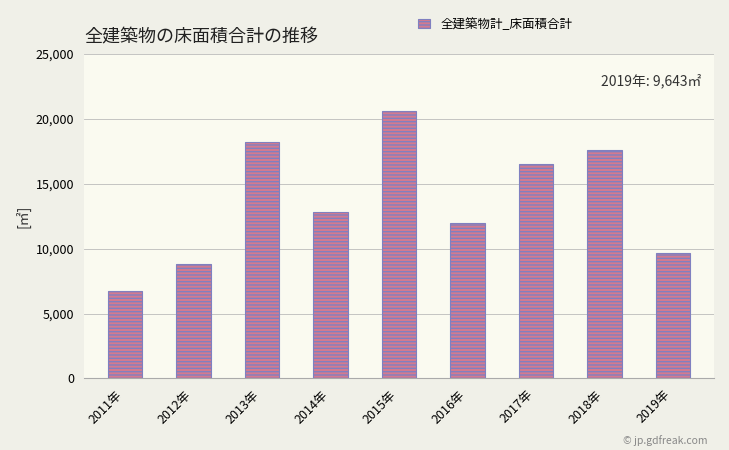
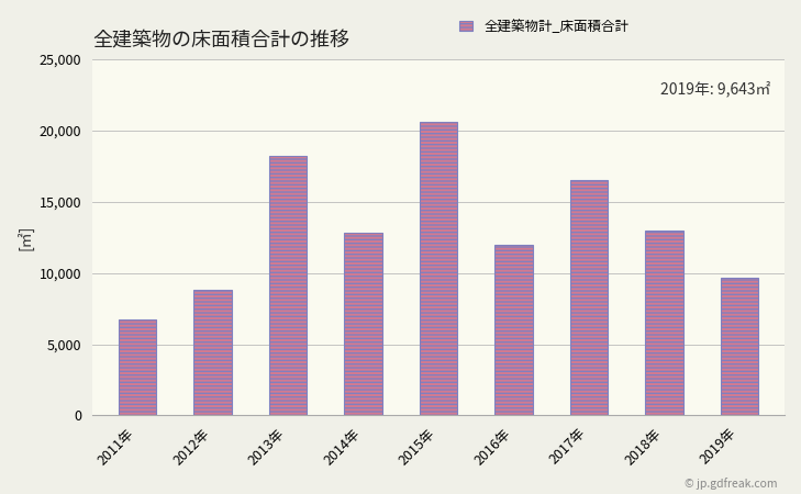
2018年: 17,600 -> 13,000
